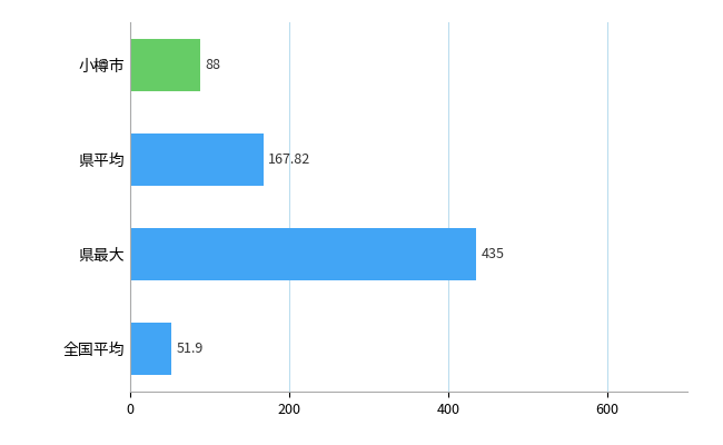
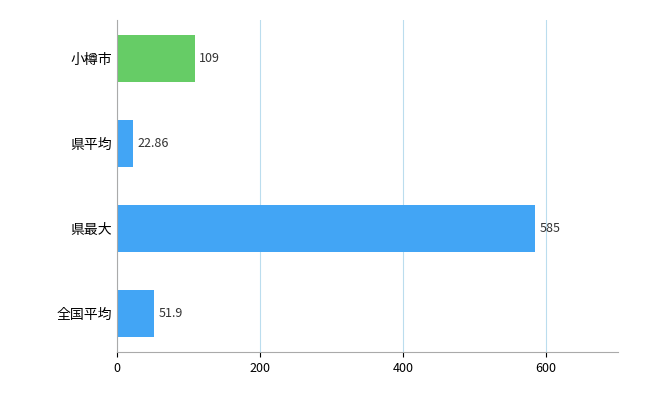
小樽市: 88 -> 109
県平均: 167.82 -> 22.86
県最大: 435 -> 585
